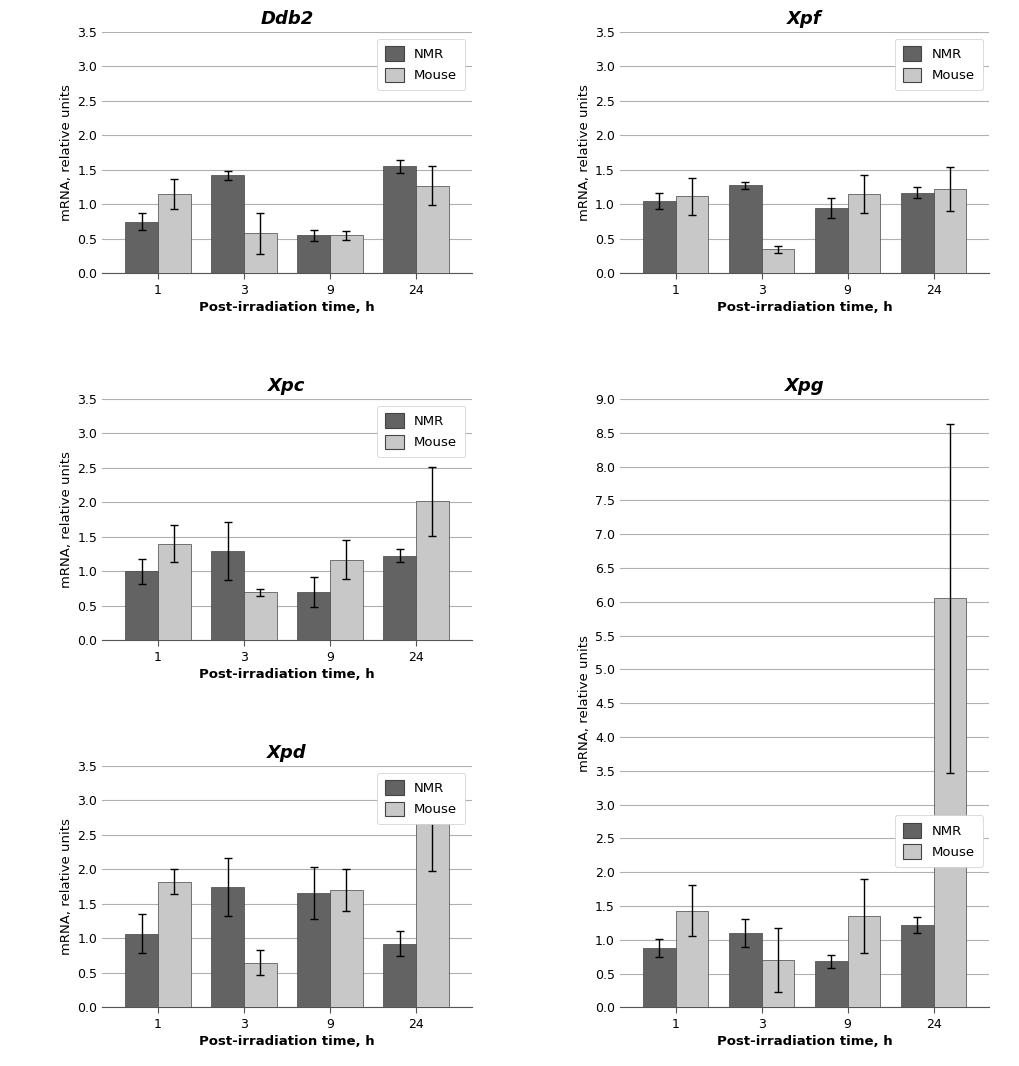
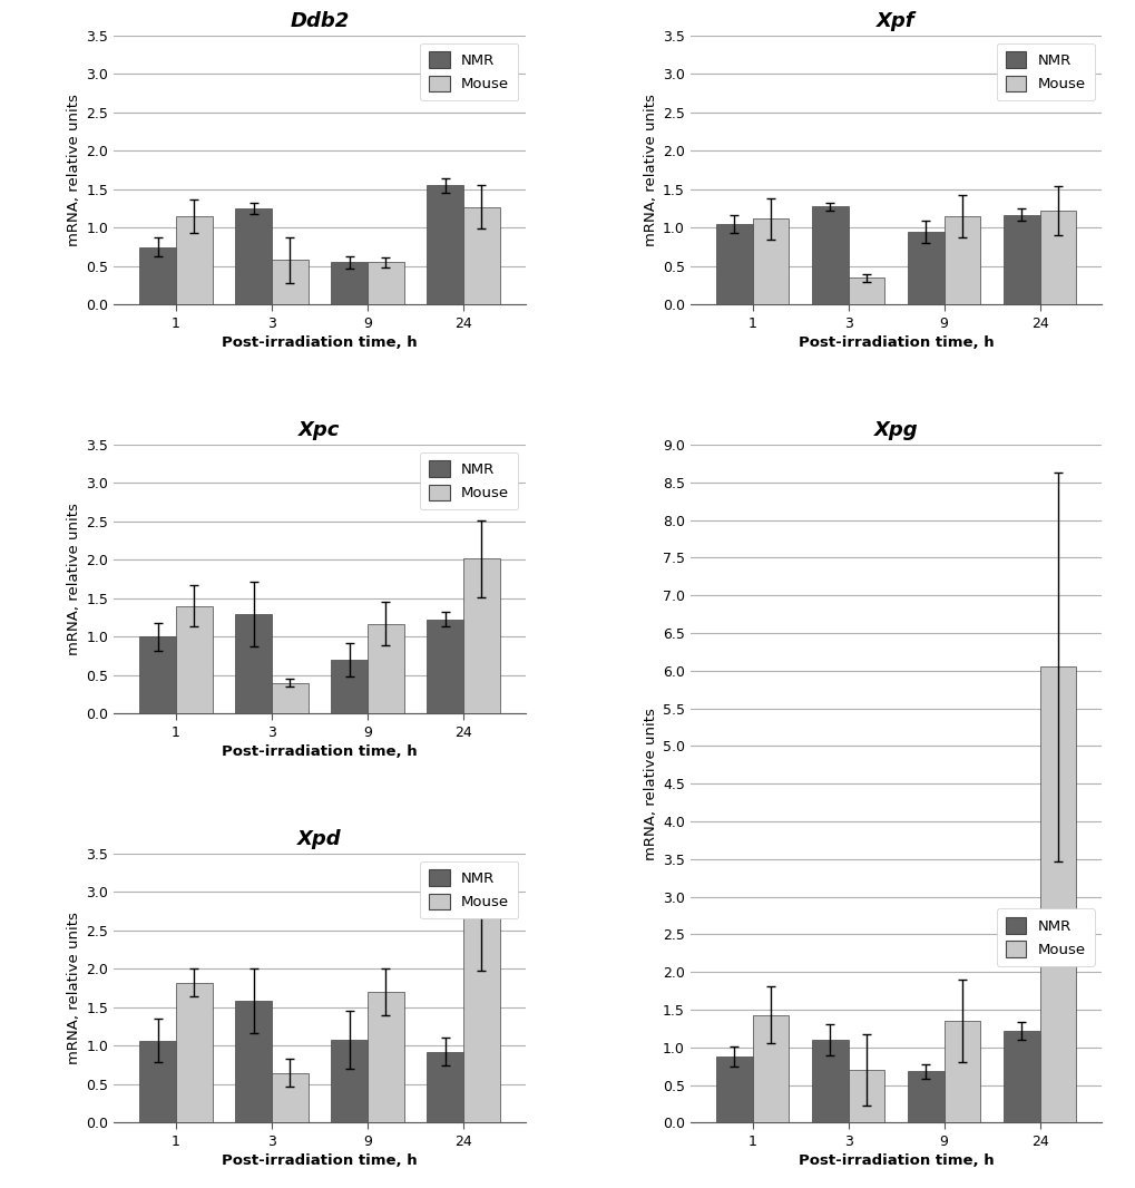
Ddb2/NMR/3: 1.42 -> 1.25
Xpc/Mouse/3: 0.70 -> 0.40
Xpd/NMR/3: 1.74 -> 1.58
Xpd/NMR/9: 1.66 -> 1.08
